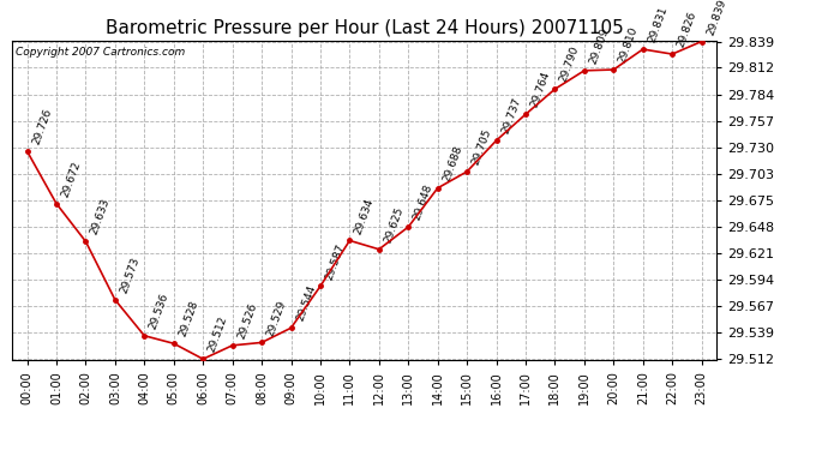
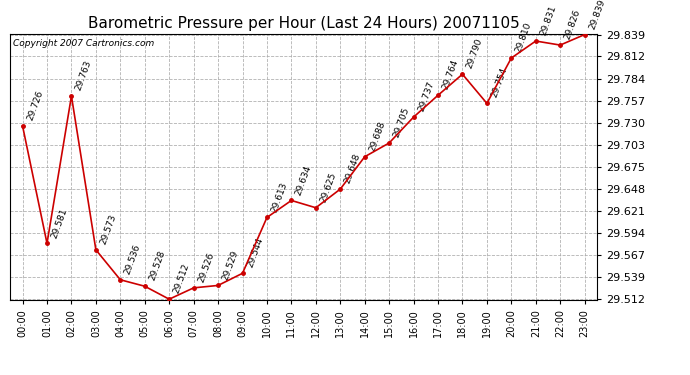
01:00: 29.672 -> 29.581
02:00: 29.633 -> 29.763
10:00: 29.587 -> 29.613
19:00: 29.809 -> 29.754
